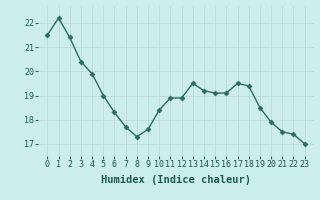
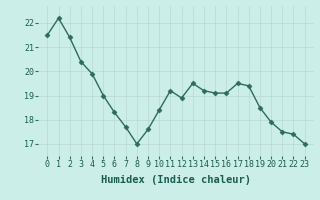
8: 17.3 -> 17.0
11: 18.9 -> 19.2
